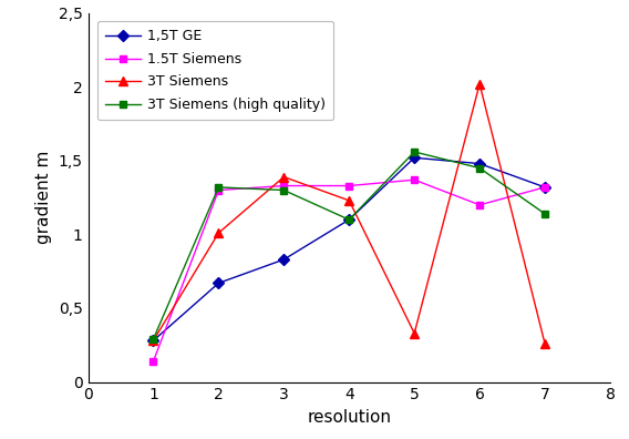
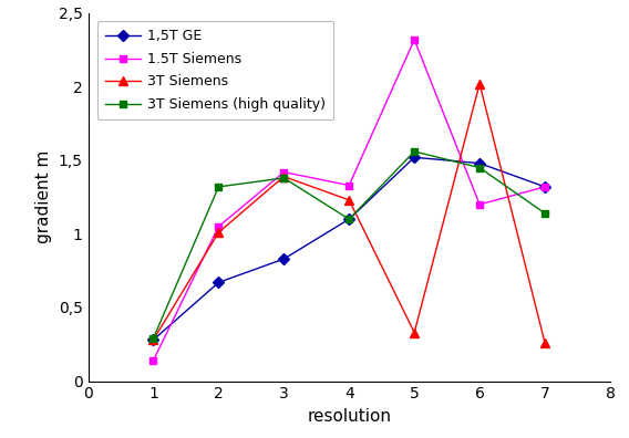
1.5T Siemens/2: 1,30 -> 1,05
1.5T Siemens/3: 1,33 -> 1,42
3T Siemens (high quality)/3: 1,30 -> 1,38
1.5T Siemens/5: 1,37 -> 2,32
